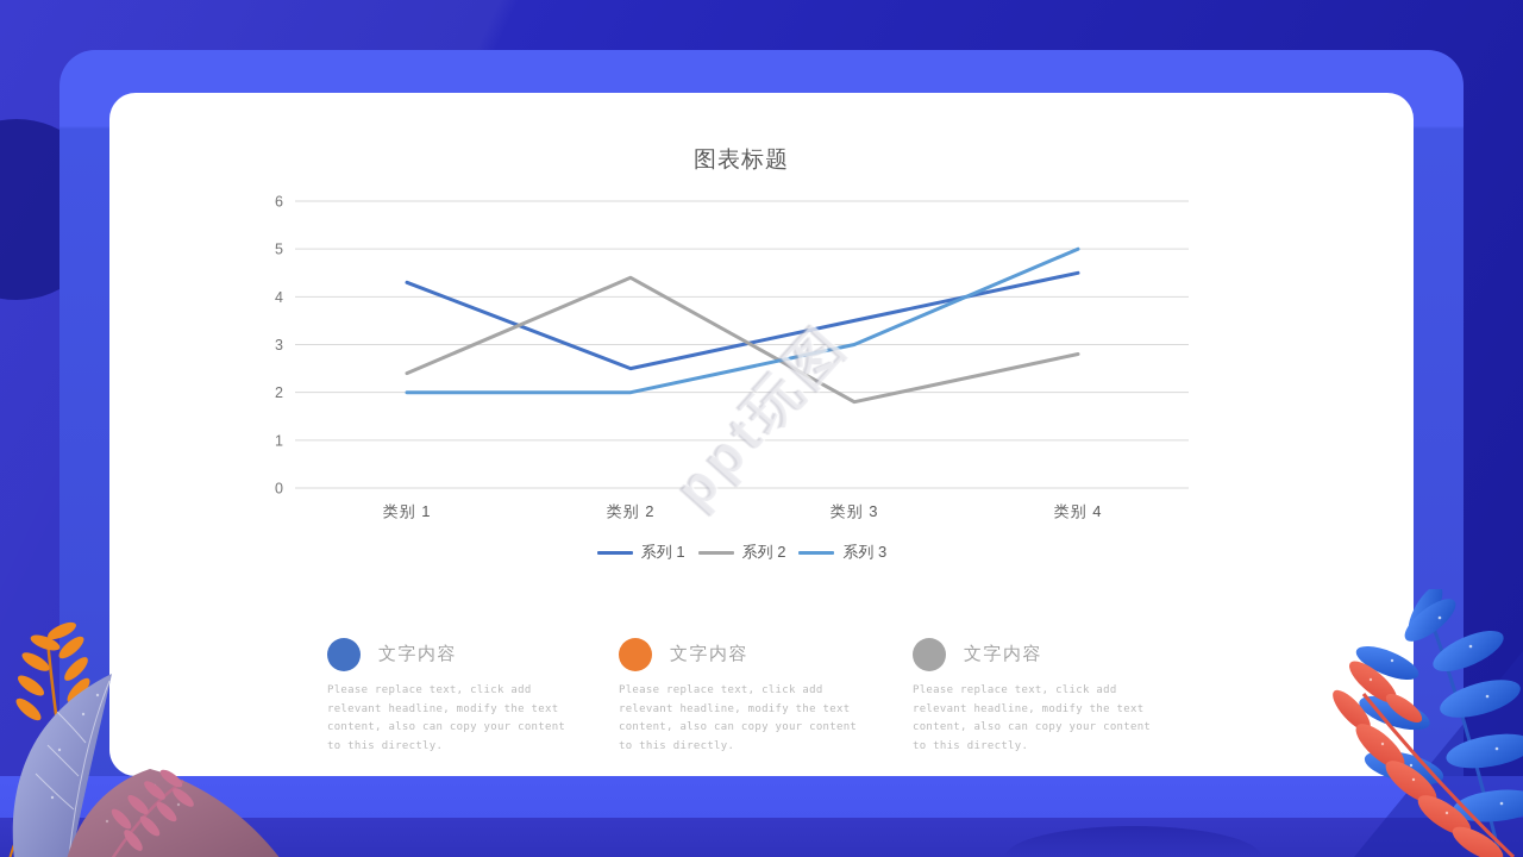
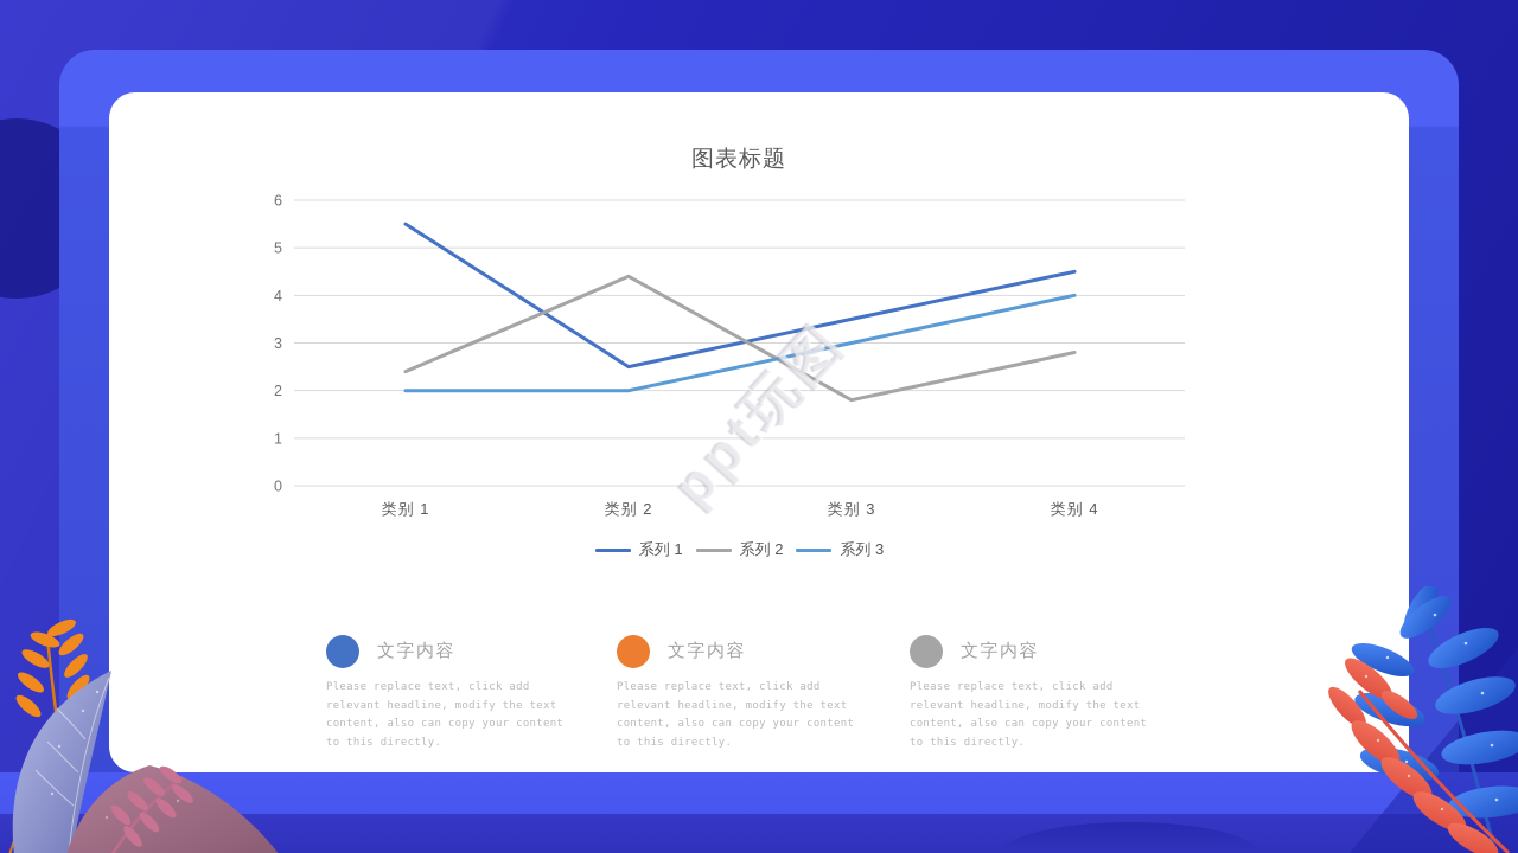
系列 1/类别 1: 4.3 -> 5.5
系列 3/类别 4: 5 -> 4
